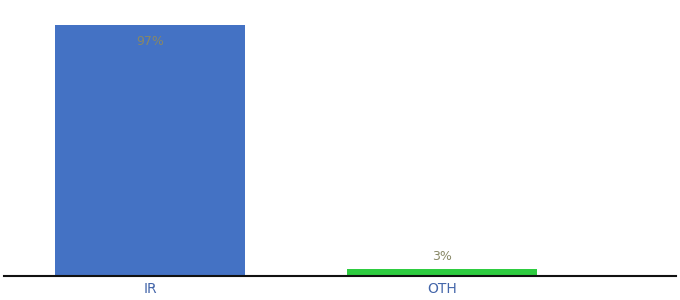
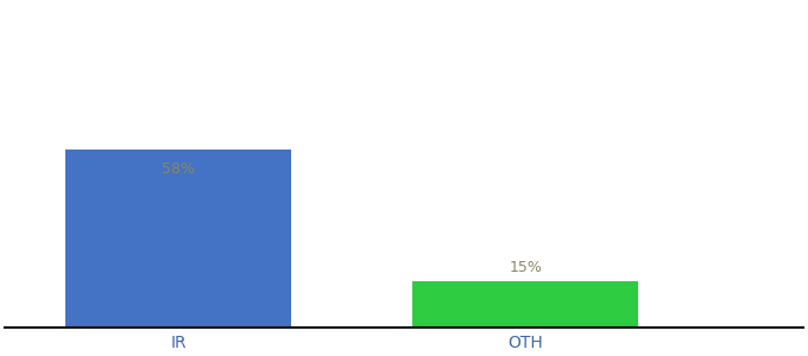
IR: 97% -> 58%
OTH: 3% -> 15%
